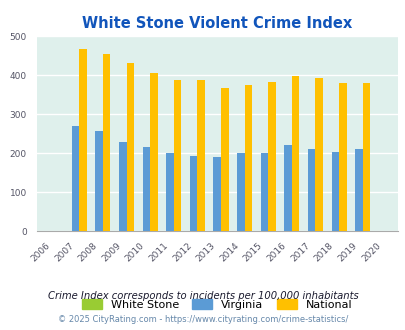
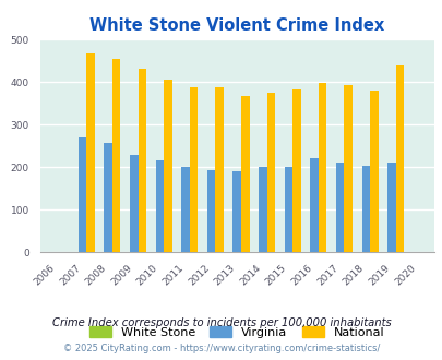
National/2019: 379 -> 440
